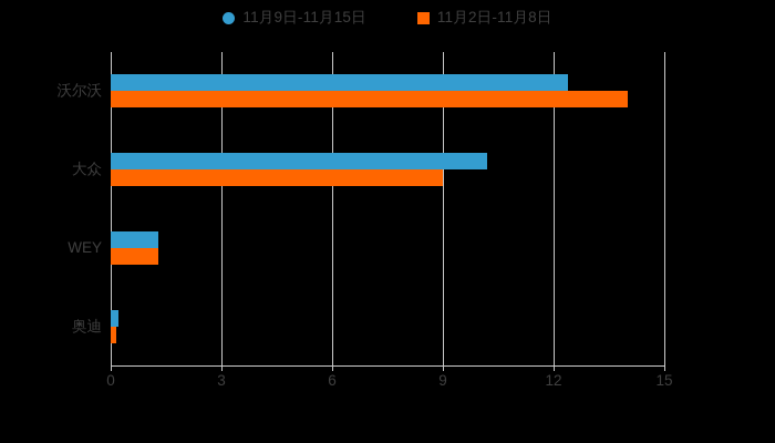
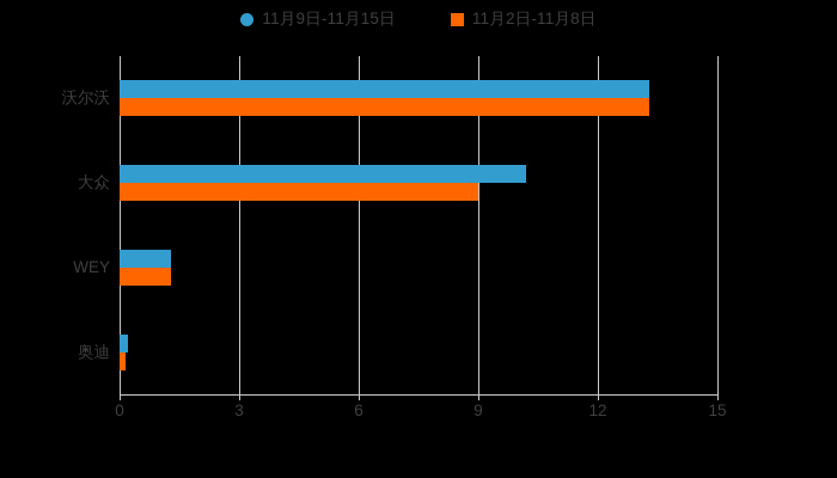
11月9日-11月15日/沃尔沃: 12.4 -> 13.3
11月2日-11月8日/沃尔沃: 14.0 -> 13.3
